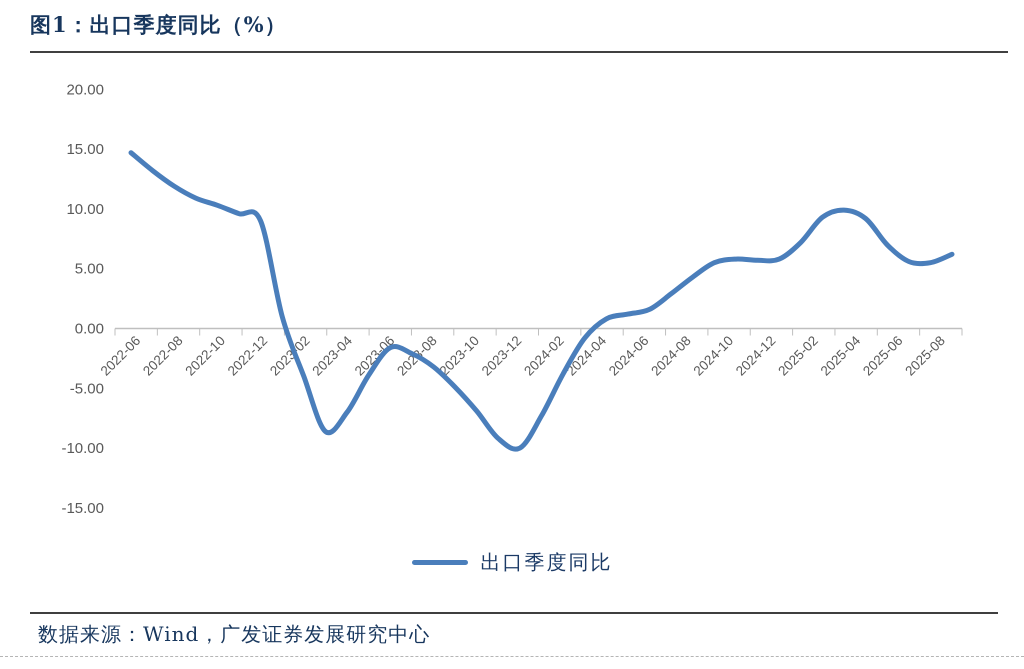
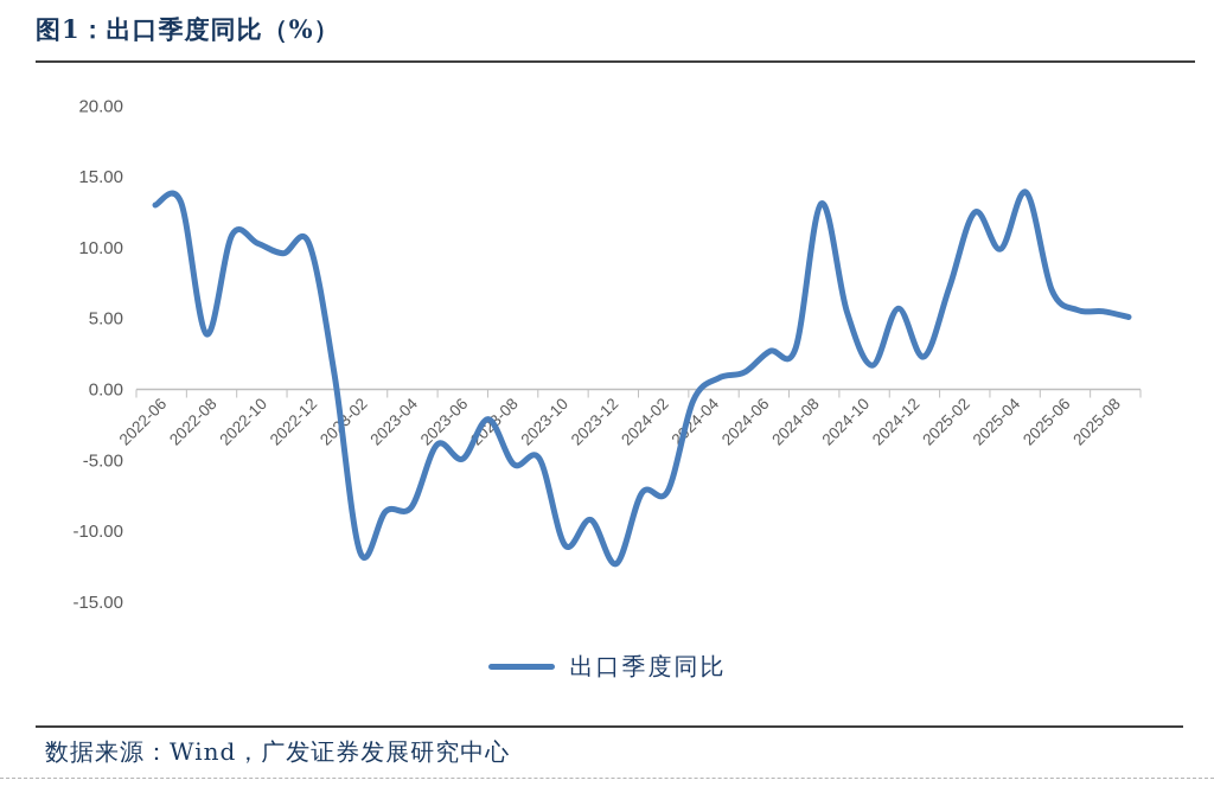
2022-06: 14.7 -> 13.0
2022-08: 11.9 -> 3.9
2022-12: 9.0 -> 10.3
2023-02: -4.0 -> -11.5
2023-04: -7.0 -> -8.3
2023-06: -1.6 -> -4.9
2023-08: -3.2 -> -5.3
2023-10: -6.9 -> -11.0
2023-12: -10.0 -> -12.3
2024-02: -3.8 -> -7.2
2024-06: 1.6 -> 2.7
2024-08: 4.3 -> 13.1
2024-10: 5.8 -> 1.7
2024-12: 5.8 -> 2.3
2025-02: 9.3 -> 12.5
2025-04: 9.2 -> 13.9
2025-08: 6.2 -> 5.1
